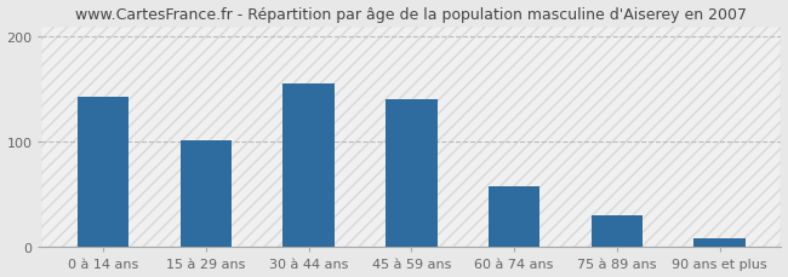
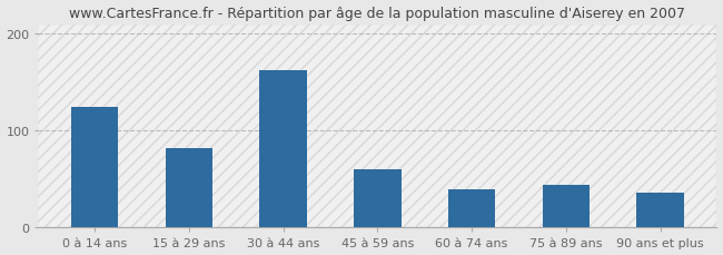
0 à 14 ans: 143 -> 124
15 à 29 ans: 102 -> 82
30 à 44 ans: 155 -> 162
45 à 59 ans: 140 -> 60
60 à 74 ans: 58 -> 40
75 à 89 ans: 30 -> 44
90 ans et plus: 8 -> 36
